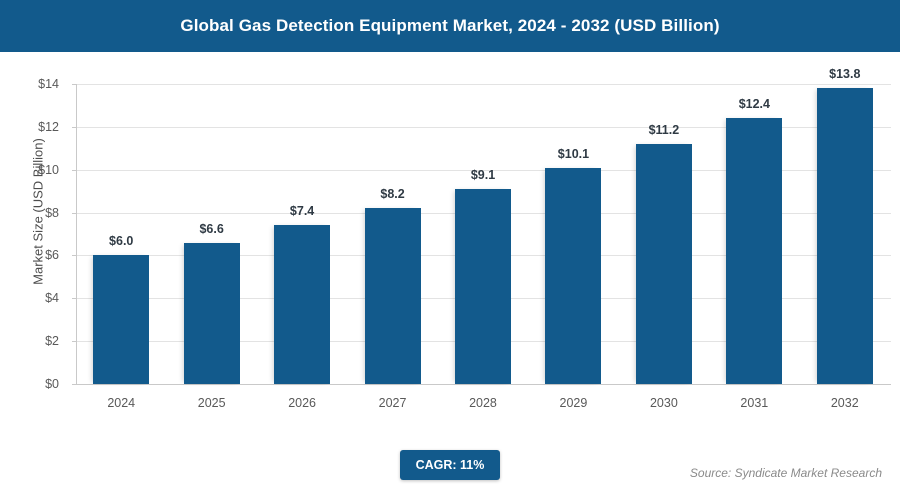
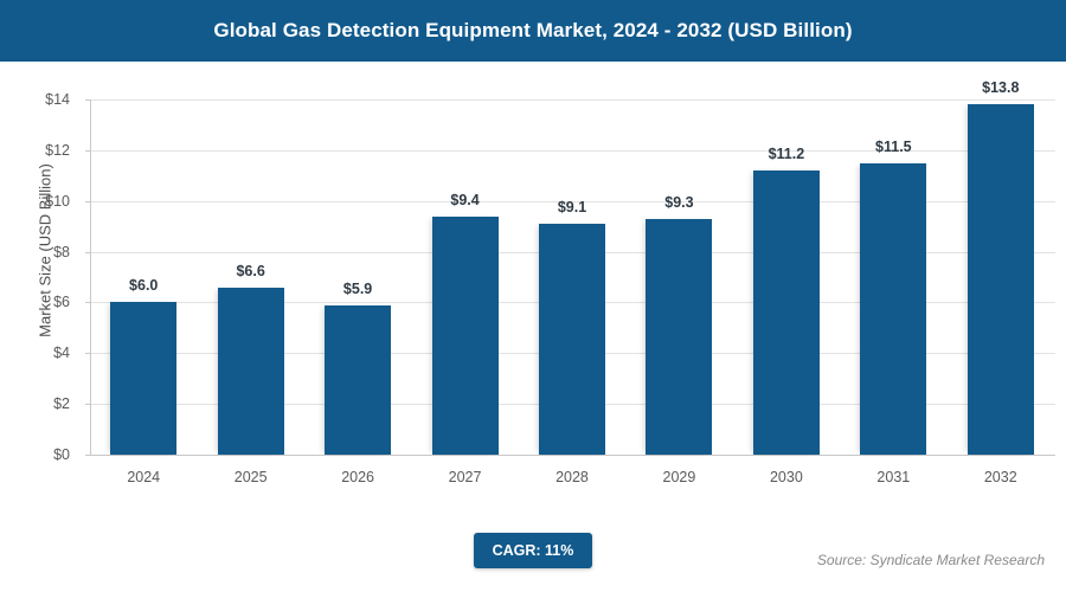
2026: $7.4 -> $5.9
2027: $8.2 -> $9.4
2029: $10.1 -> $9.3
2031: $12.4 -> $11.5
